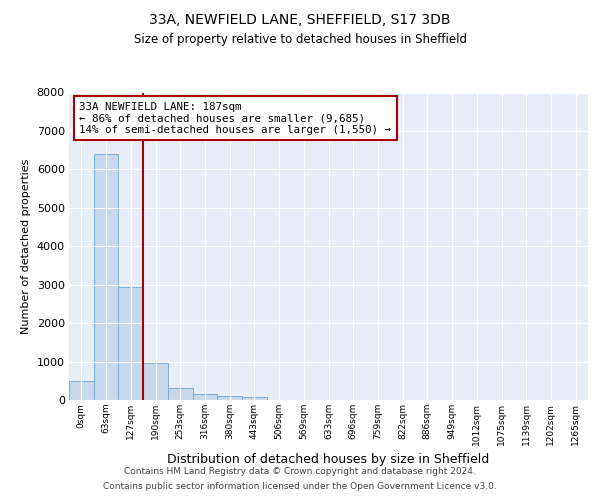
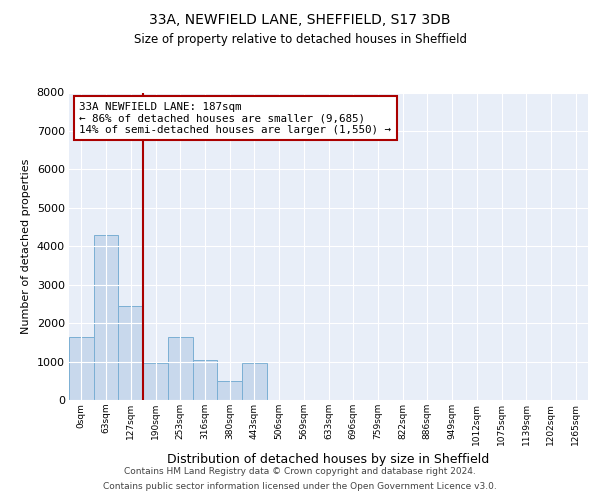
0sqm: 490 -> 1650
63sqm: 6390 -> 4300
127sqm: 2950 -> 2450
253sqm: 320 -> 1650
316sqm: 150 -> 1050
380sqm: 100 -> 500
443sqm: 70 -> 950
